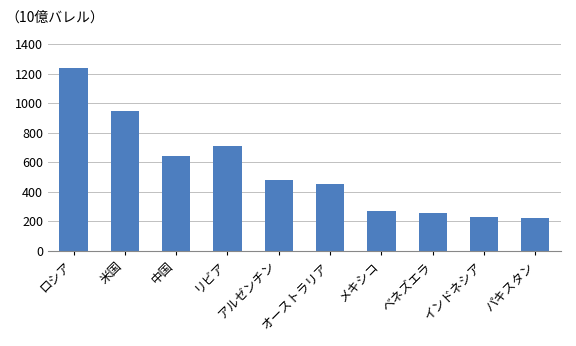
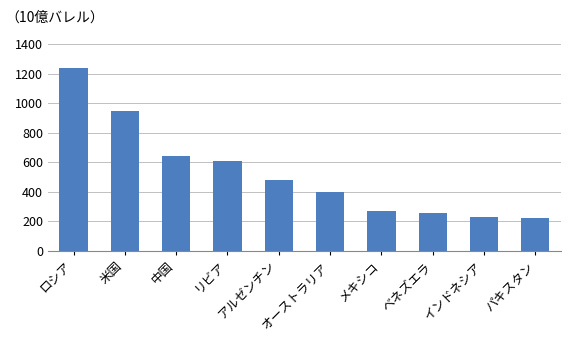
リビア: 710 -> 610
オーストラリア: 450 -> 400
